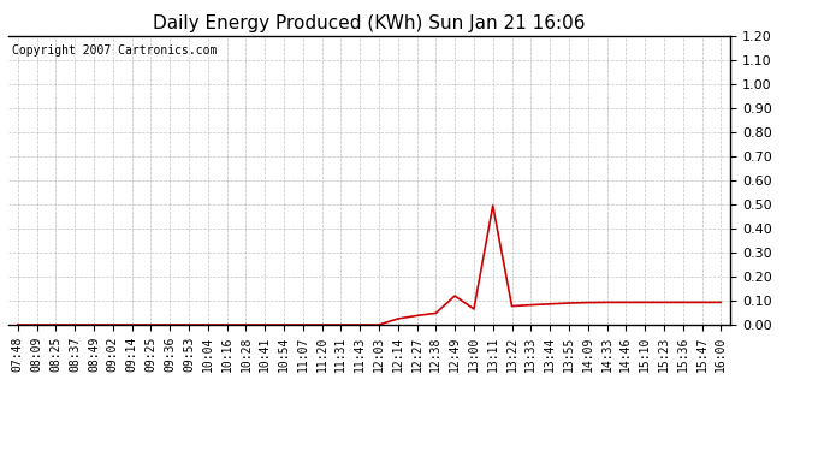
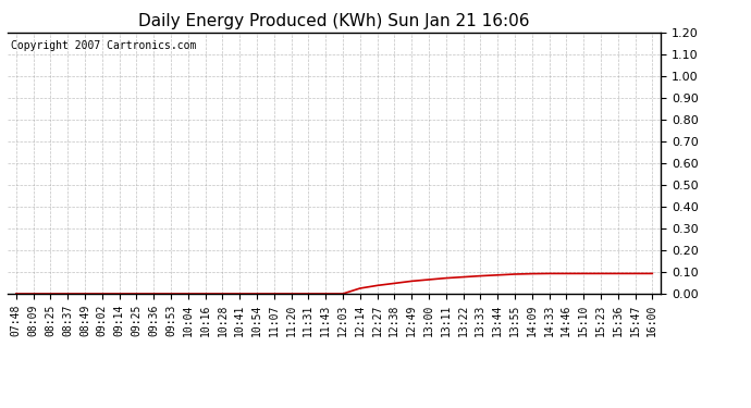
12:49: 0.120 -> 0.058
13:11: 0.495 -> 0.072
